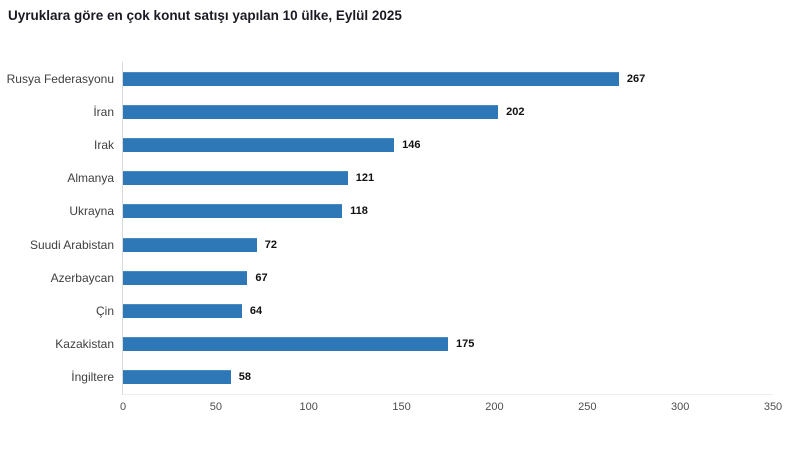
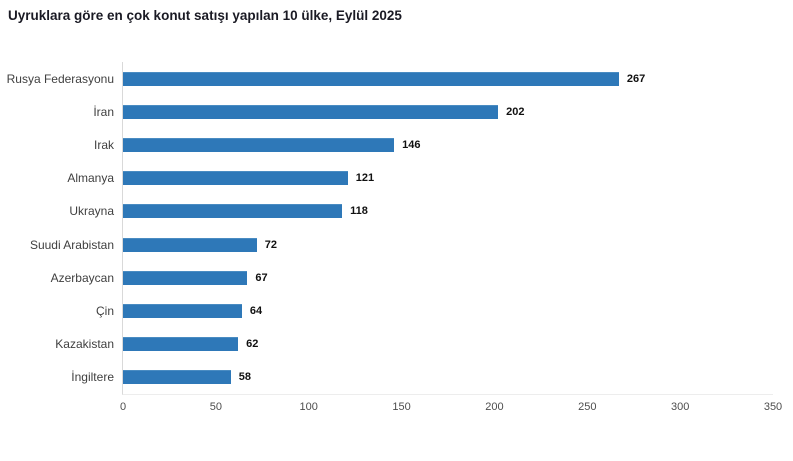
Kazakistan: 175 -> 62
